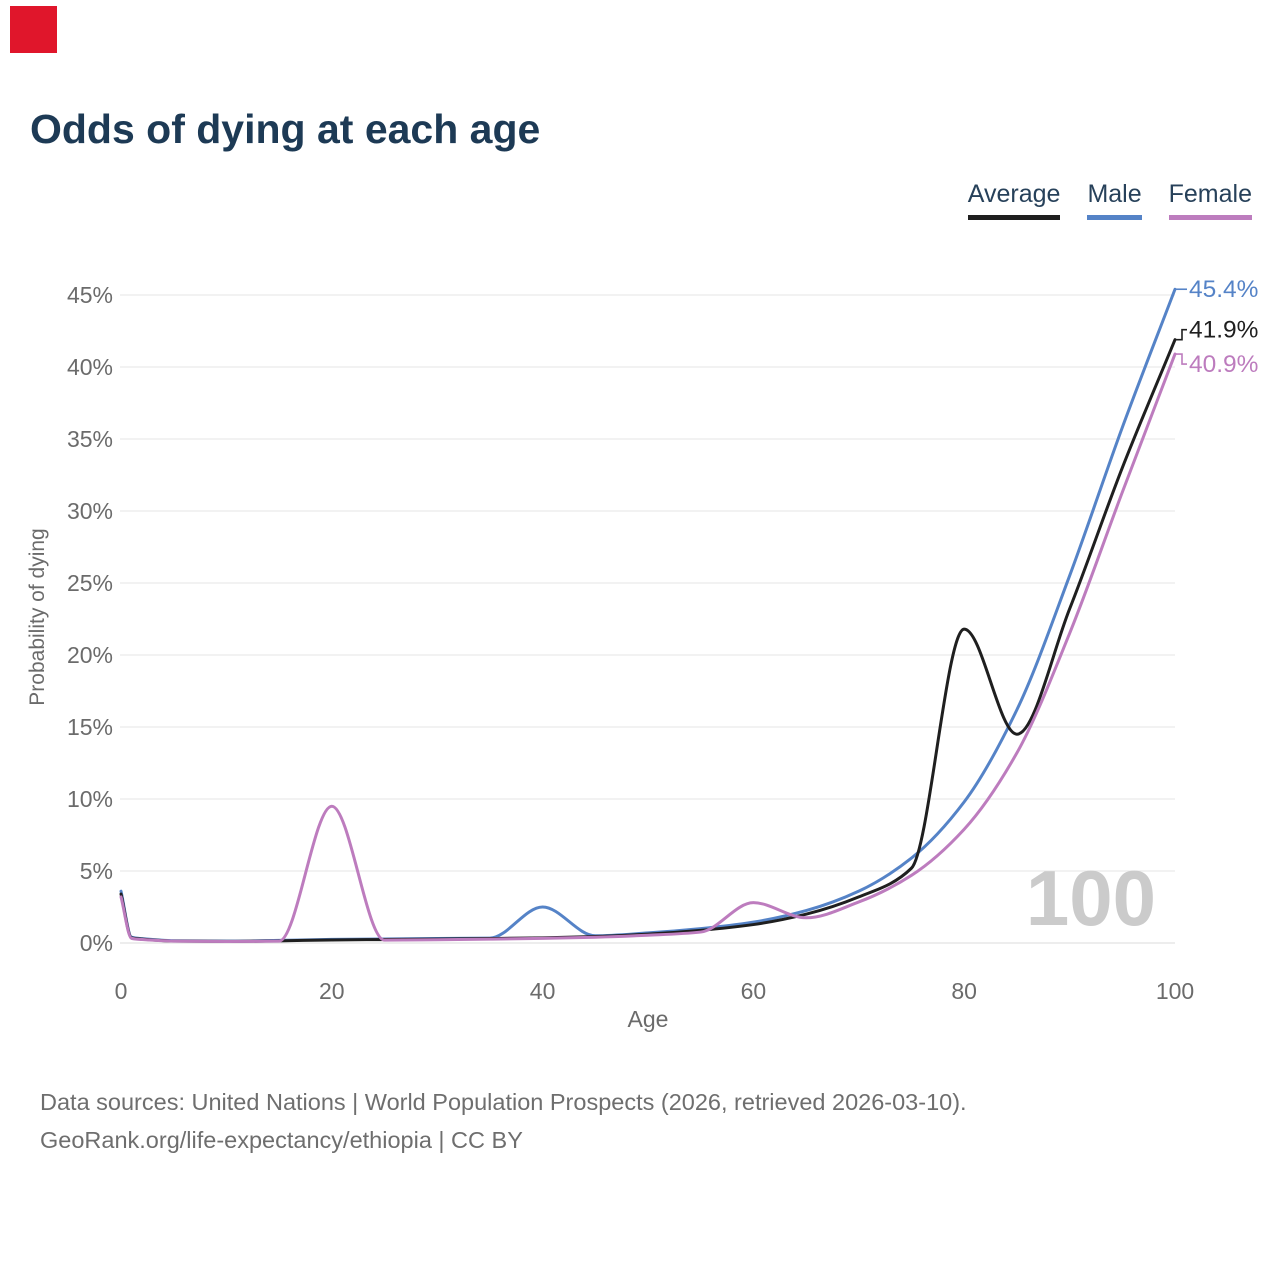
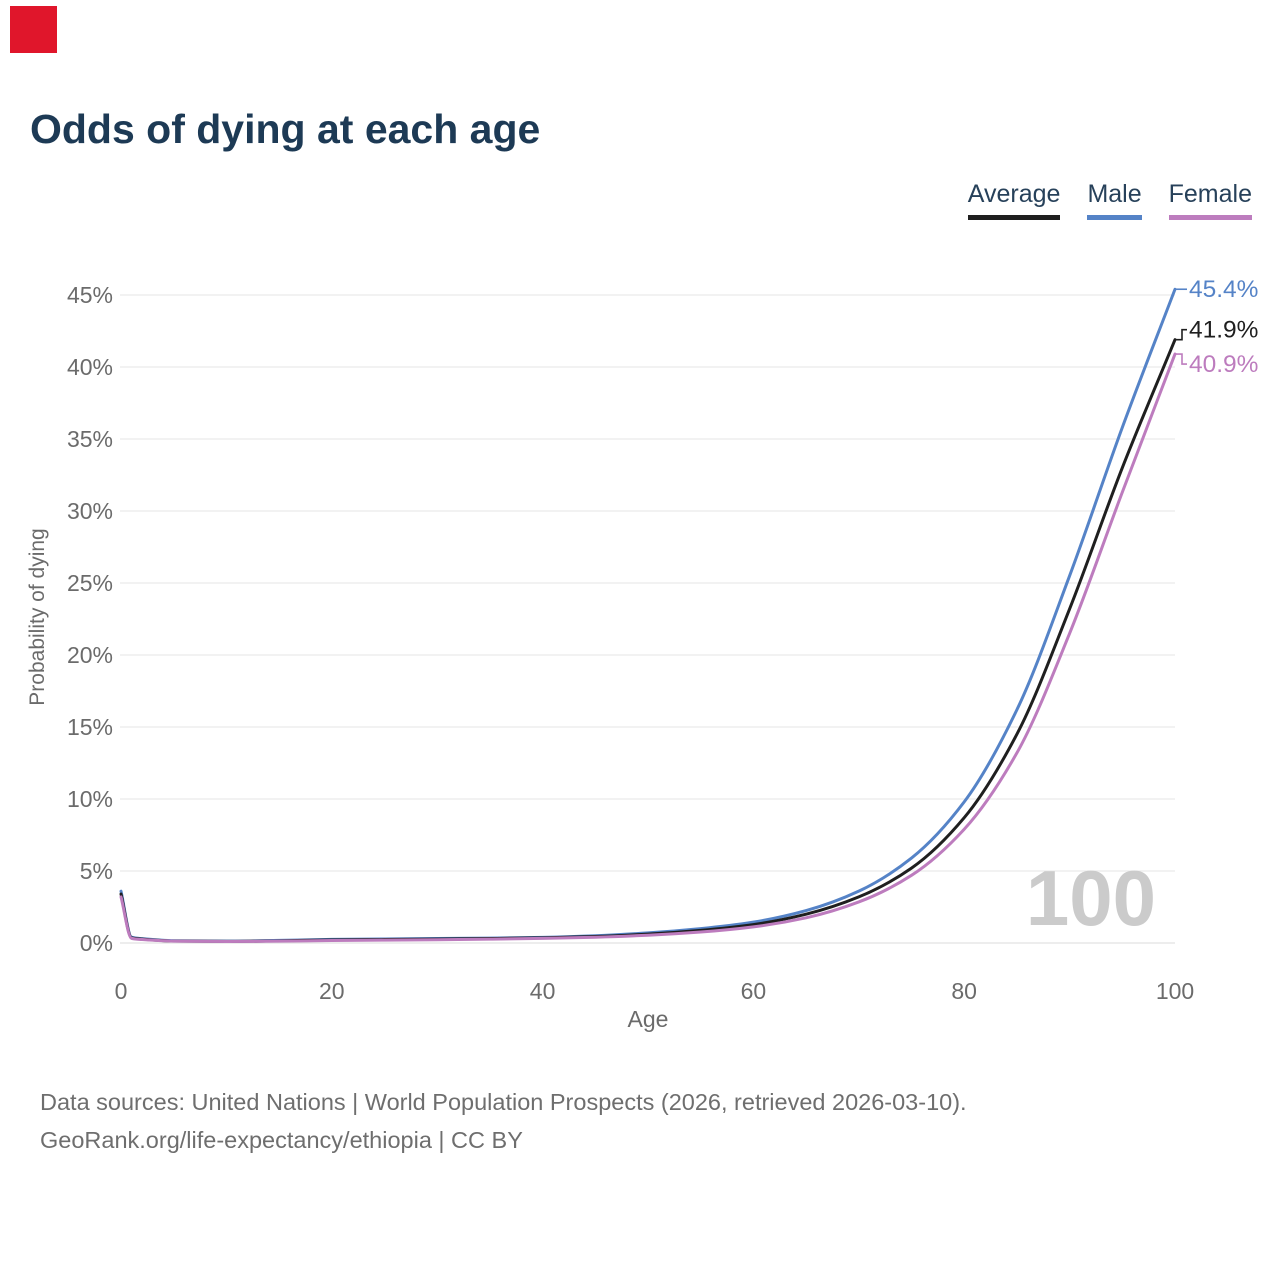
Female/20: 9.5% -> 0.2%
Male/40: 2.5% -> 0.4%
Female/60: 2.8% -> 1.1%
Average/80: 21.8% -> 8.7%
